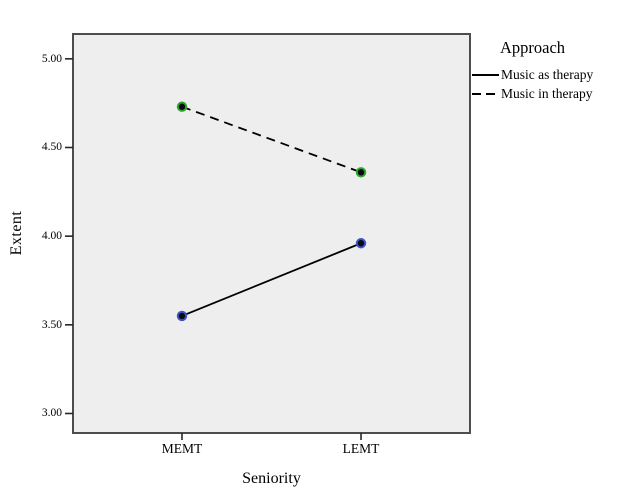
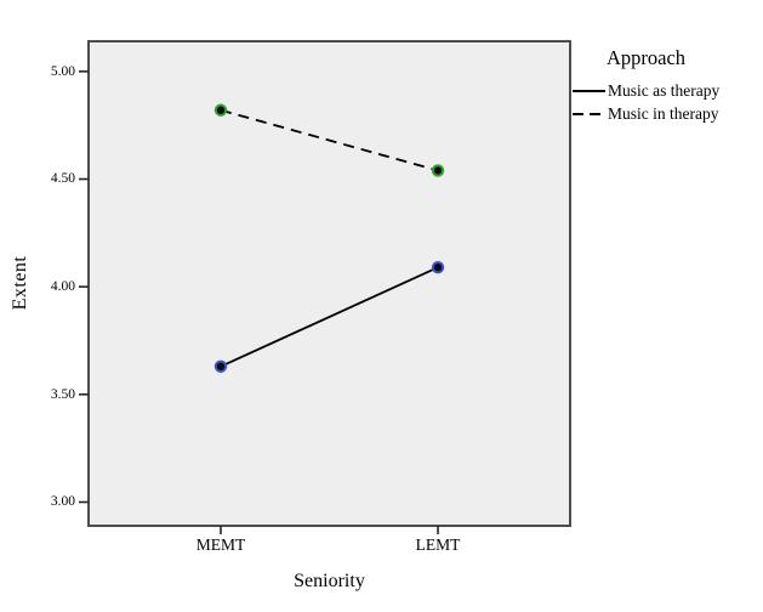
Music as therapy/MEMT: 3.55 -> 3.63
Music in therapy/MEMT: 4.73 -> 4.82
Music as therapy/LEMT: 3.96 -> 4.09
Music in therapy/LEMT: 4.36 -> 4.54
